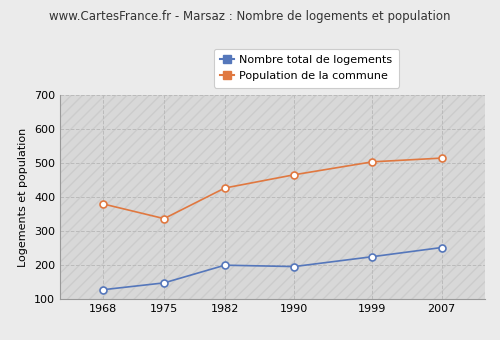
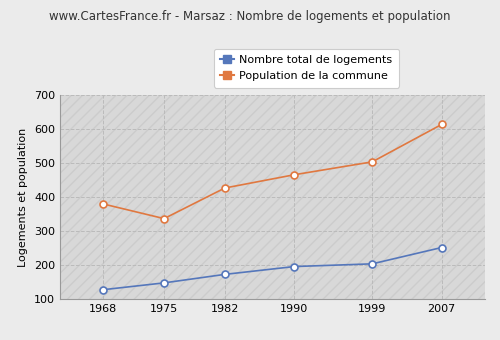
Nombre total de logements/1982: 200 -> 173
Nombre total de logements/1999: 225 -> 204
Population de la commune/2007: 515 -> 614
